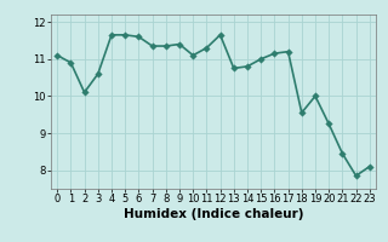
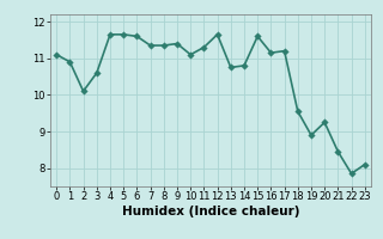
15: 11.00 -> 11.60
19: 10.00 -> 8.90
